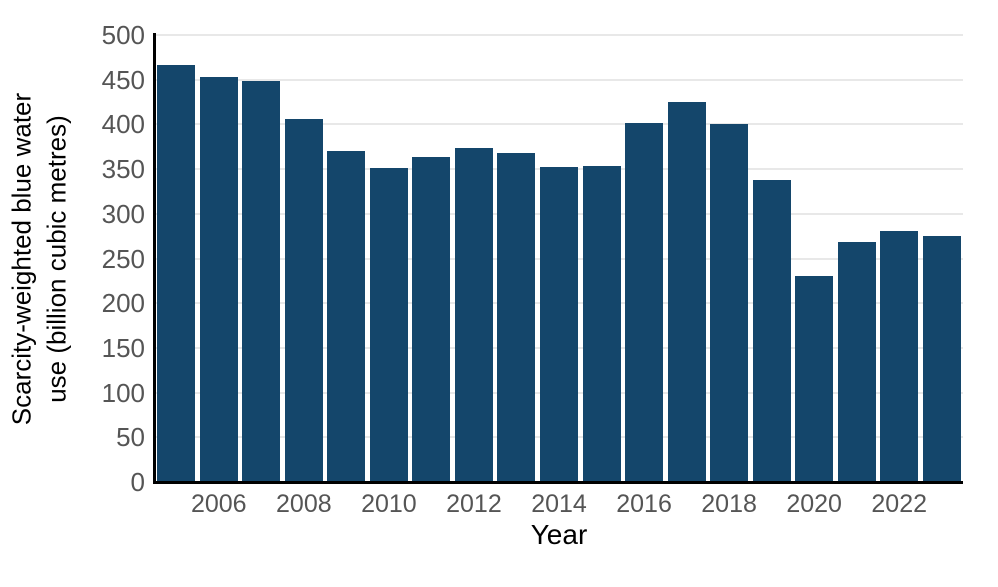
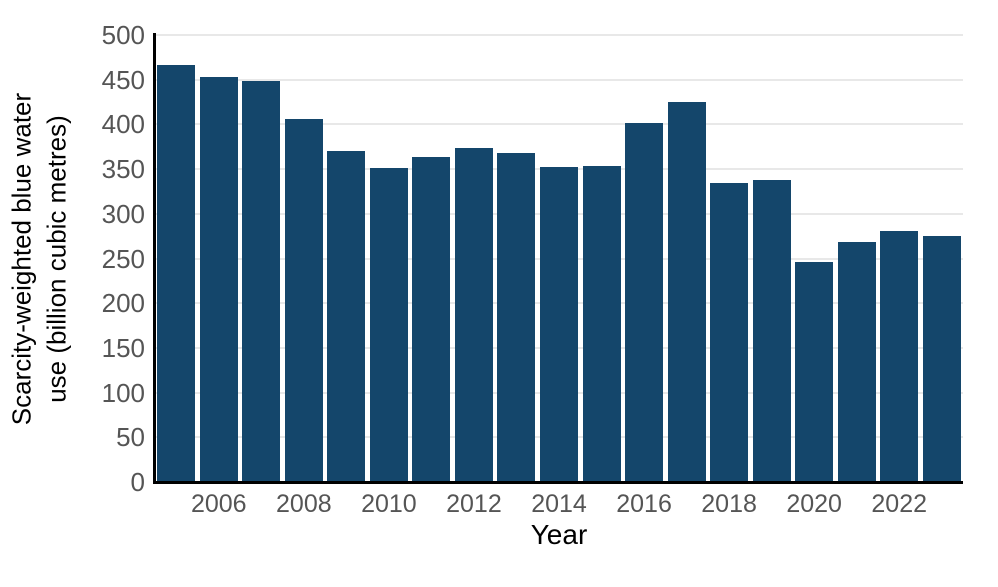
2018: 400 -> 330
2020: 230 -> 250
